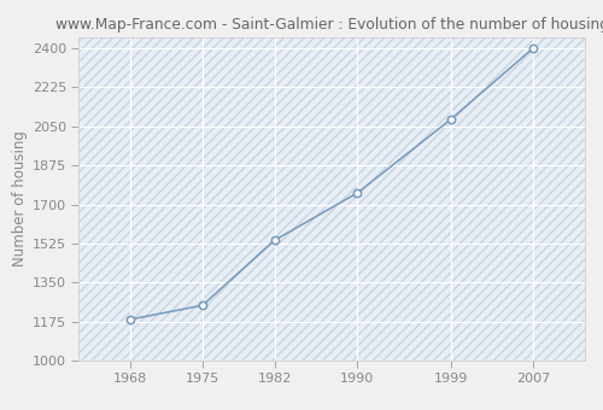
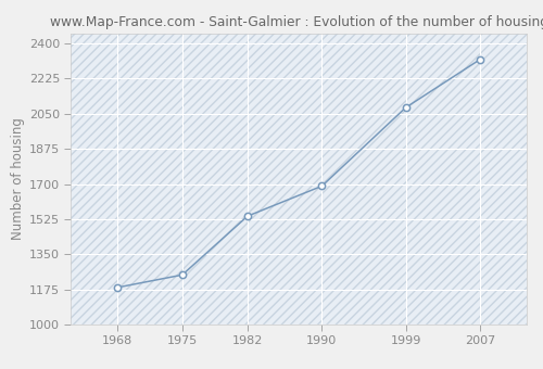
1990: 1750 -> 1690
2007: 2400 -> 2320
